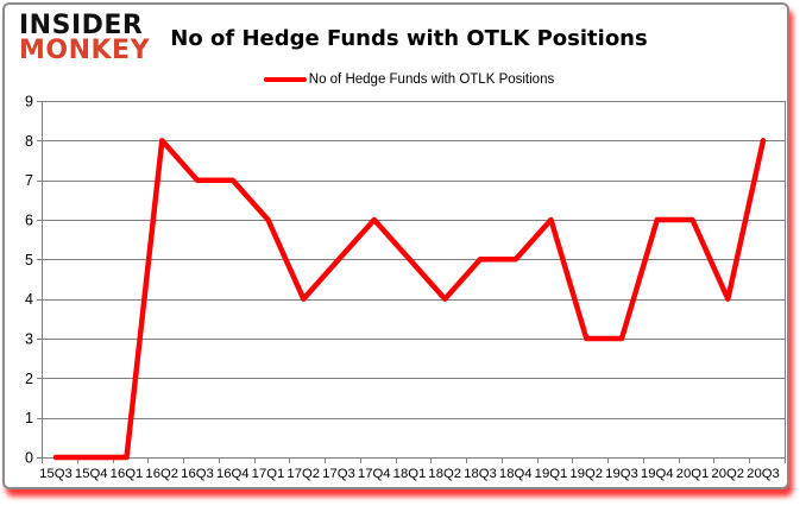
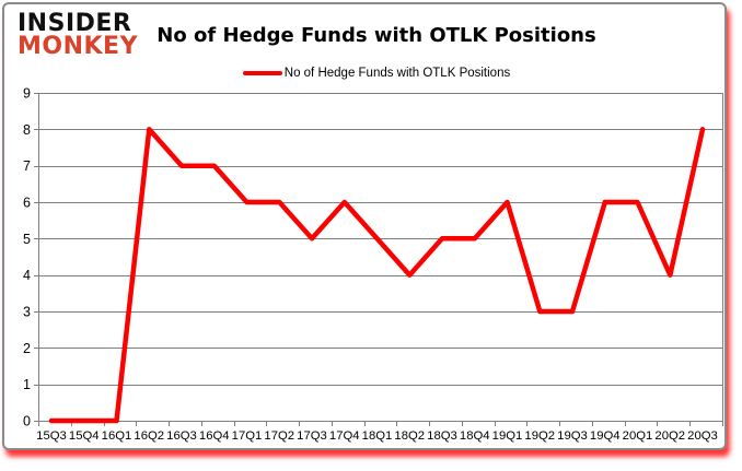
17Q2: 4 -> 6
